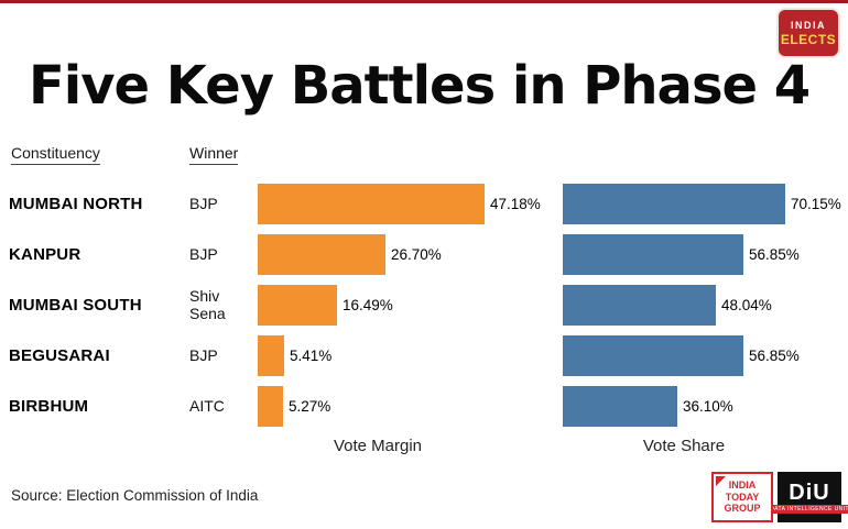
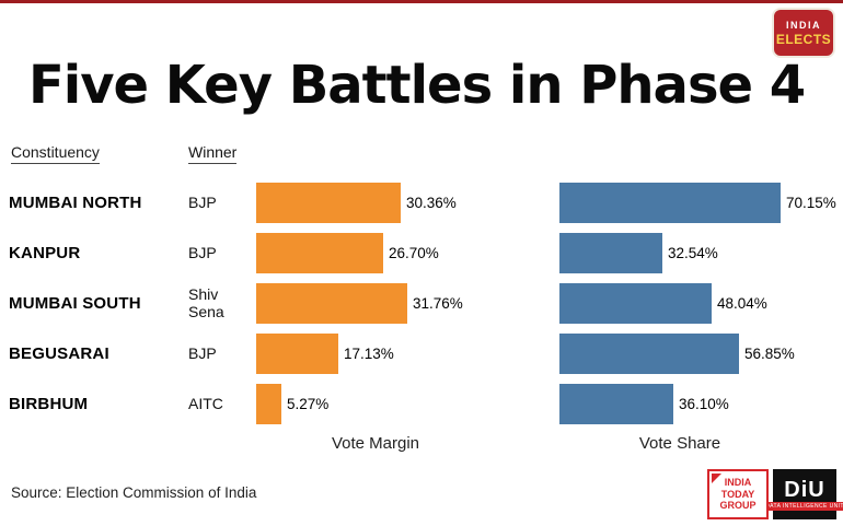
Vote Margin/MUMBAI NORTH: 47.18% -> 30.36%
Vote Share/KANPUR: 56.85% -> 32.54%
Vote Margin/MUMBAI SOUTH: 16.49% -> 31.76%
Vote Margin/BEGUSARAI: 5.41% -> 17.13%
